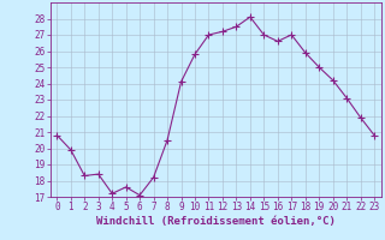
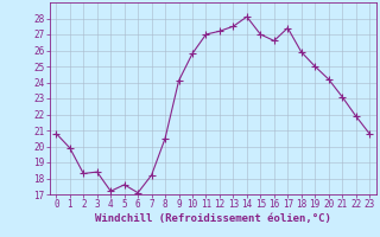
17: 27.0 -> 27.4
